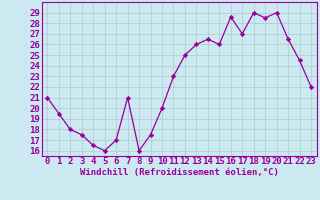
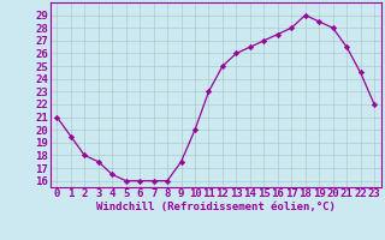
6: 17.0 -> 16.0
7: 21.0 -> 16.0
15: 26.0 -> 27.0
16: 28.6 -> 27.5
17: 27.0 -> 28.0
20: 29.0 -> 28.0
